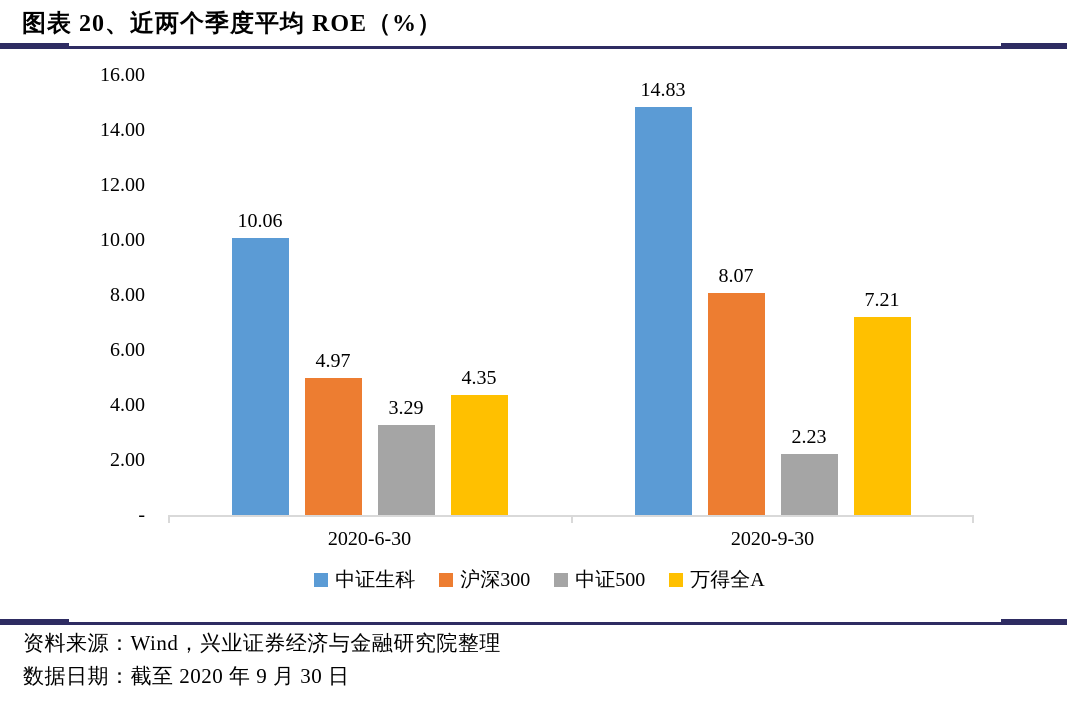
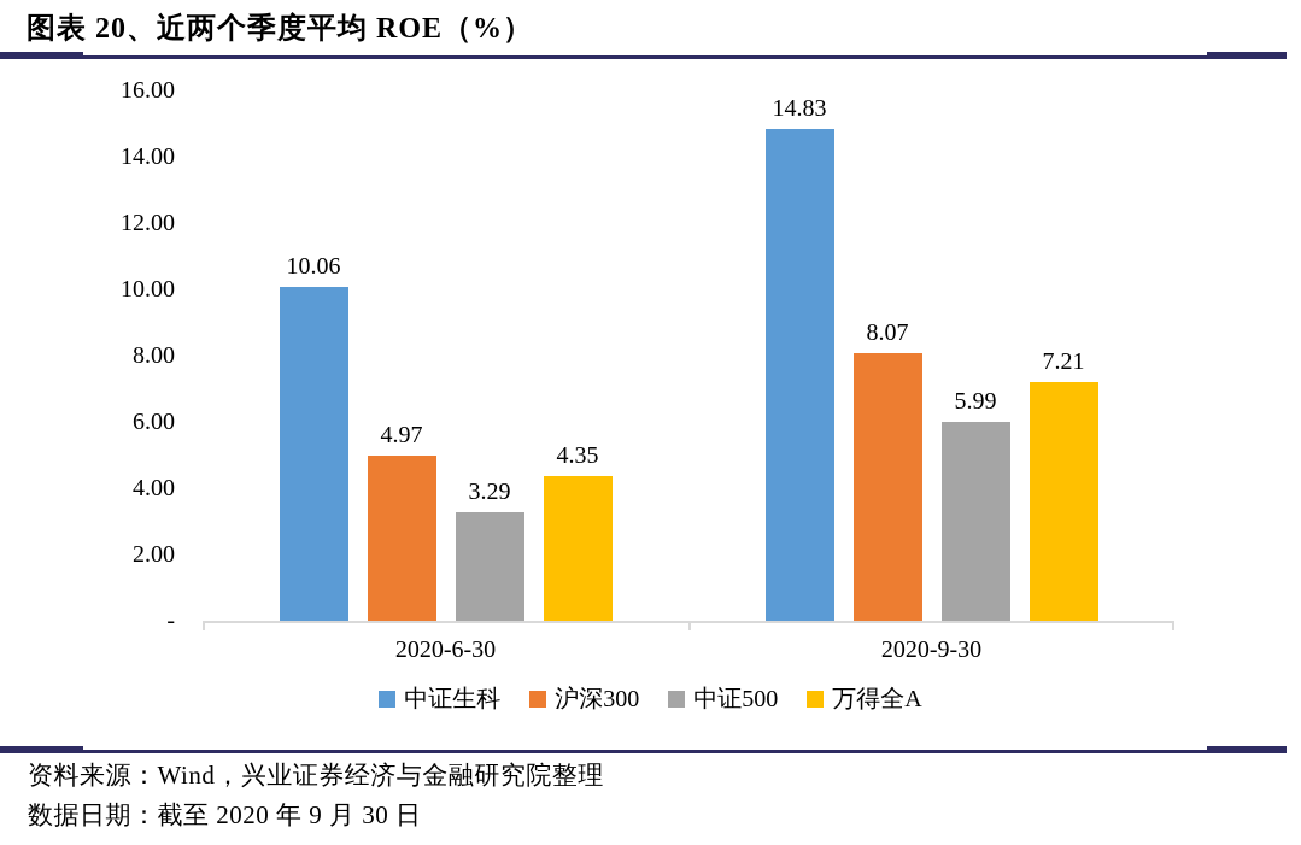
中证500/2020-9-30: 2.23 -> 5.99
